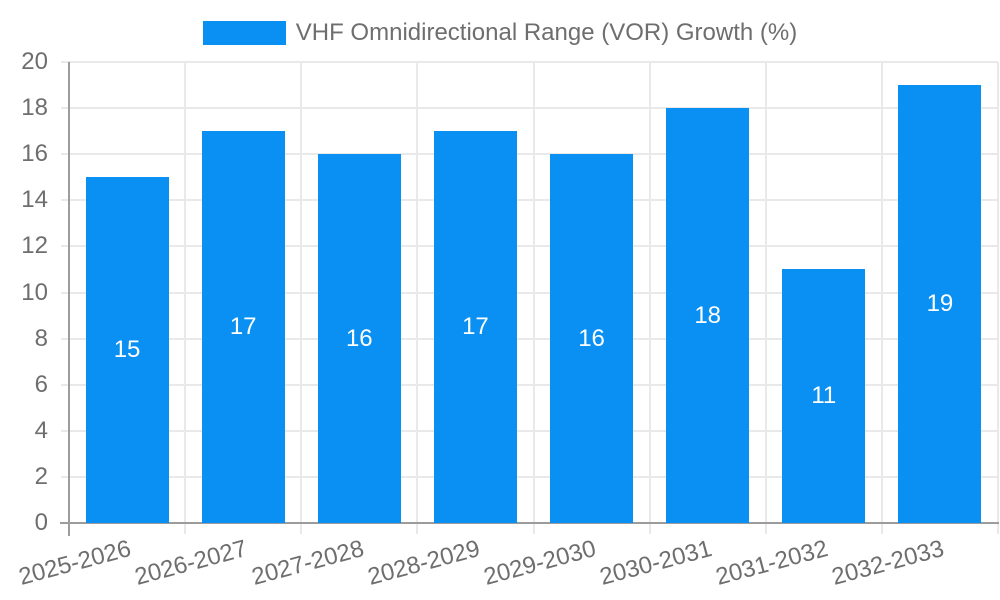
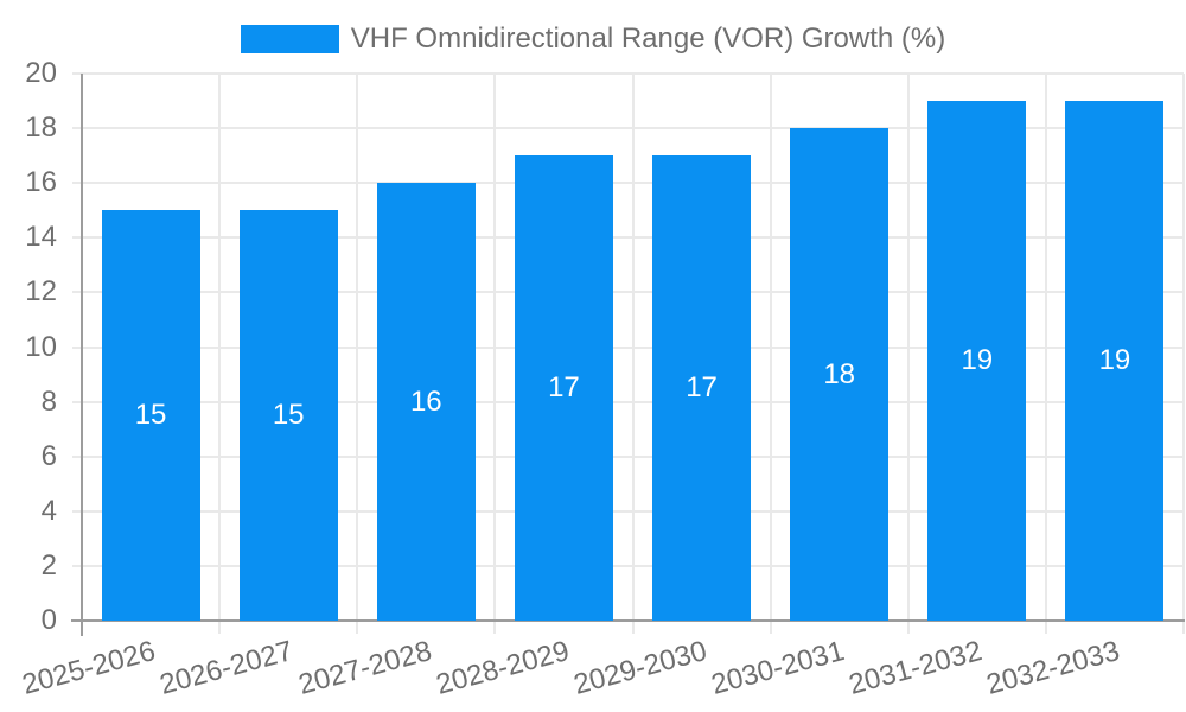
2026-2027: 17 -> 15
2029-2030: 16 -> 17
2031-2032: 11 -> 19
